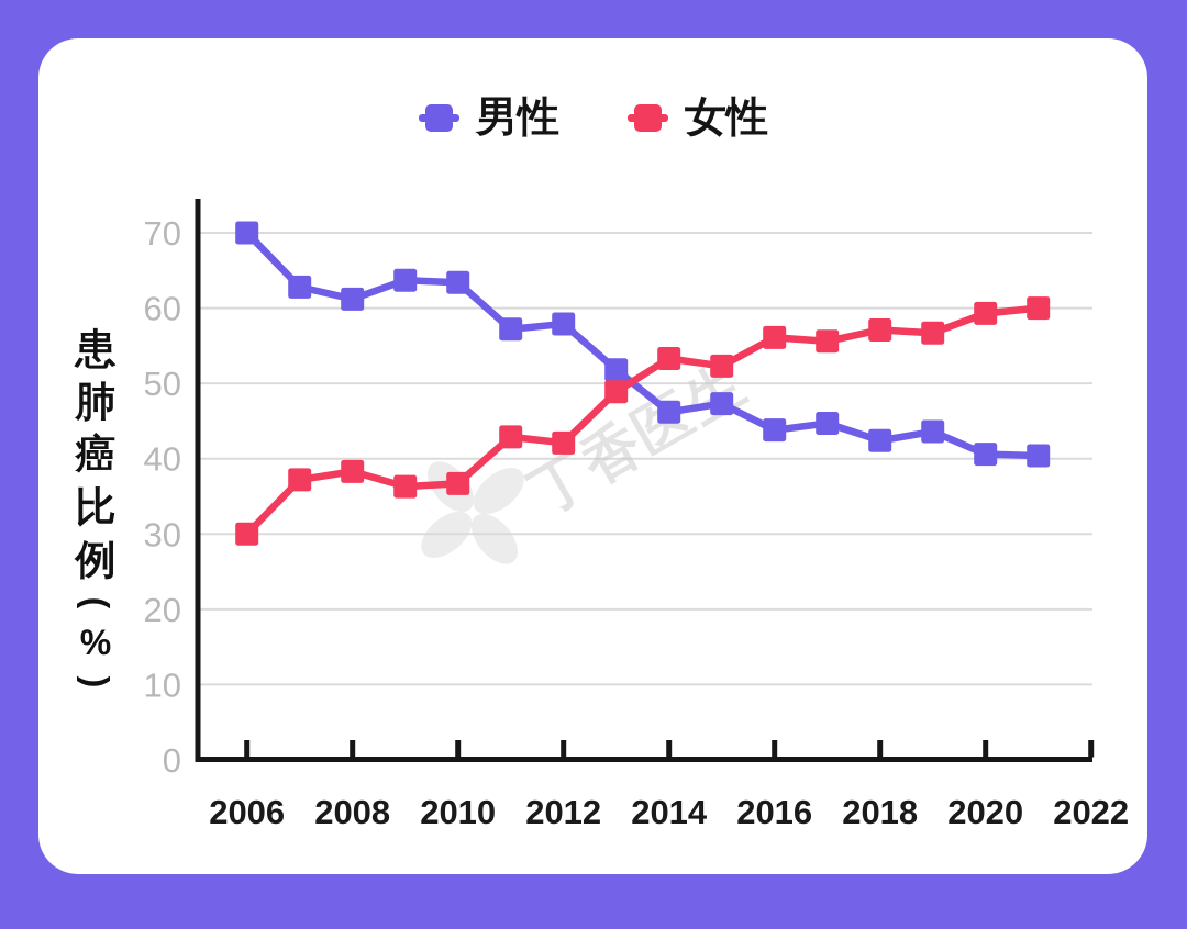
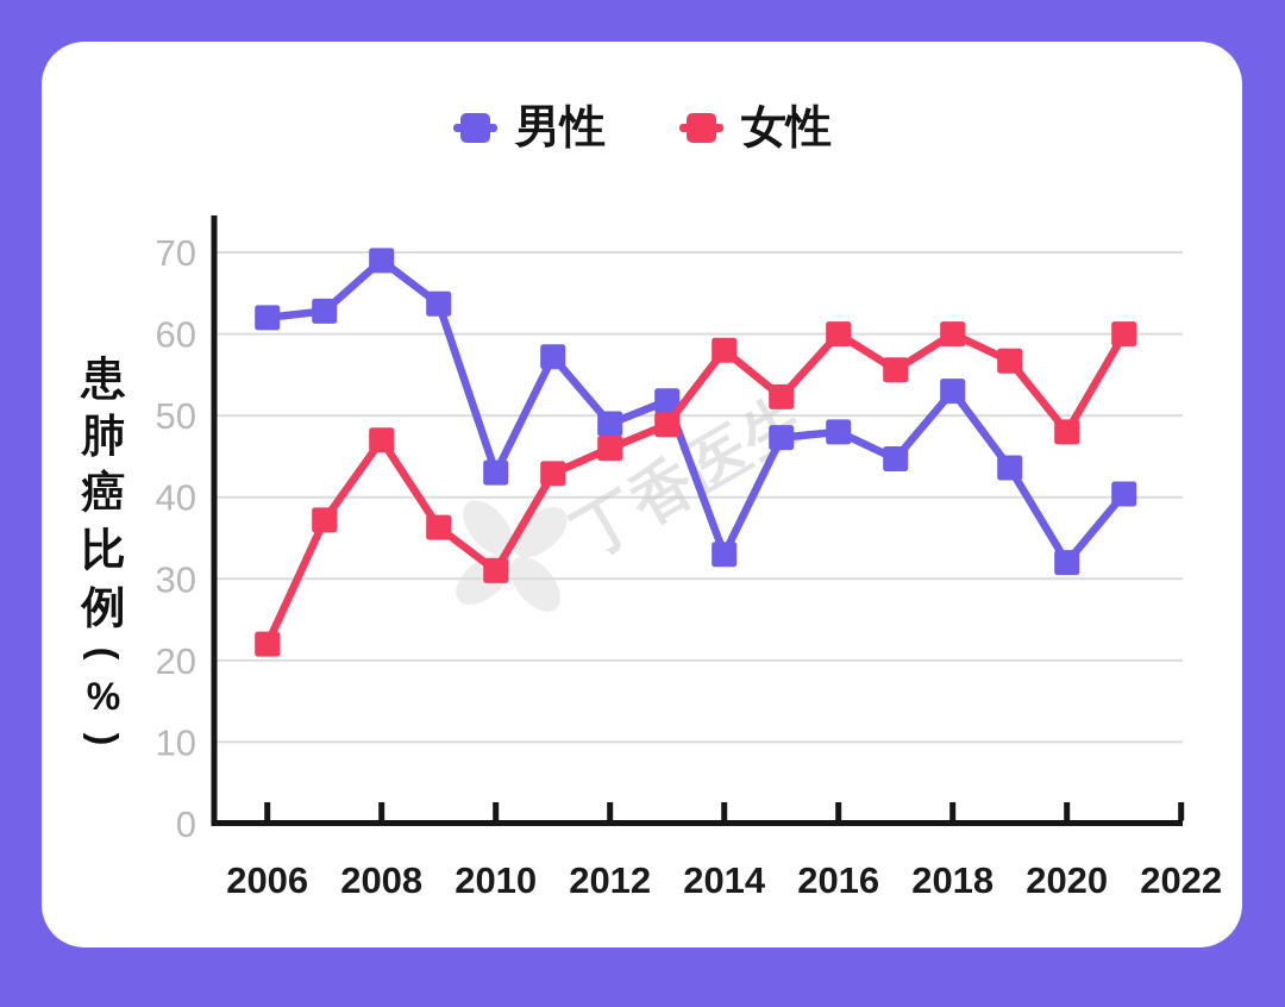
男性/2006: 70 -> 62
女性/2006: 30 -> 22
男性/2008: 61 -> 69
女性/2008: 38 -> 47
男性/2010: 63 -> 43
女性/2010: 37 -> 31
男性/2012: 58 -> 49
女性/2012: 42 -> 46
男性/2014: 46 -> 33
女性/2014: 53 -> 58
男性/2016: 44 -> 48
女性/2016: 56 -> 60
男性/2018: 42 -> 53
女性/2018: 57 -> 60
男性/2020: 41 -> 32
女性/2020: 59 -> 48
